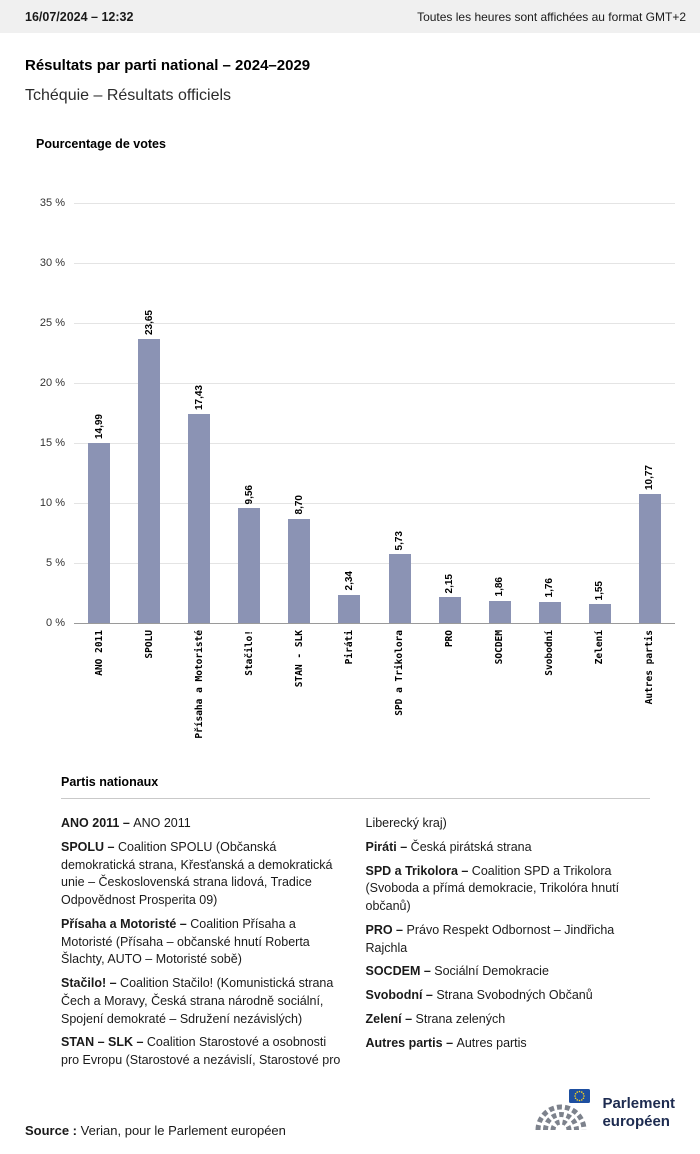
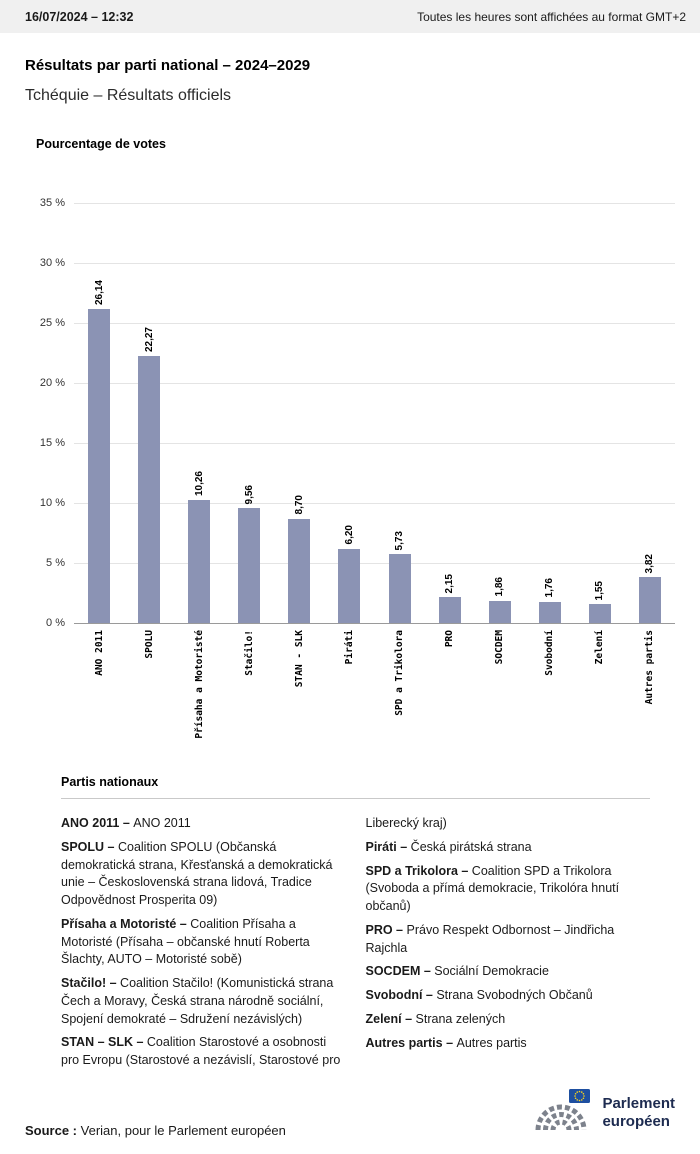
ANO 2011: 14,99 -> 26,14
SPOLU: 23,65 -> 22,27
Přísaha a Motoristé: 17,43 -> 10,26
Piráti: 2,34 -> 6,20
Autres partis: 10,77 -> 3,82
